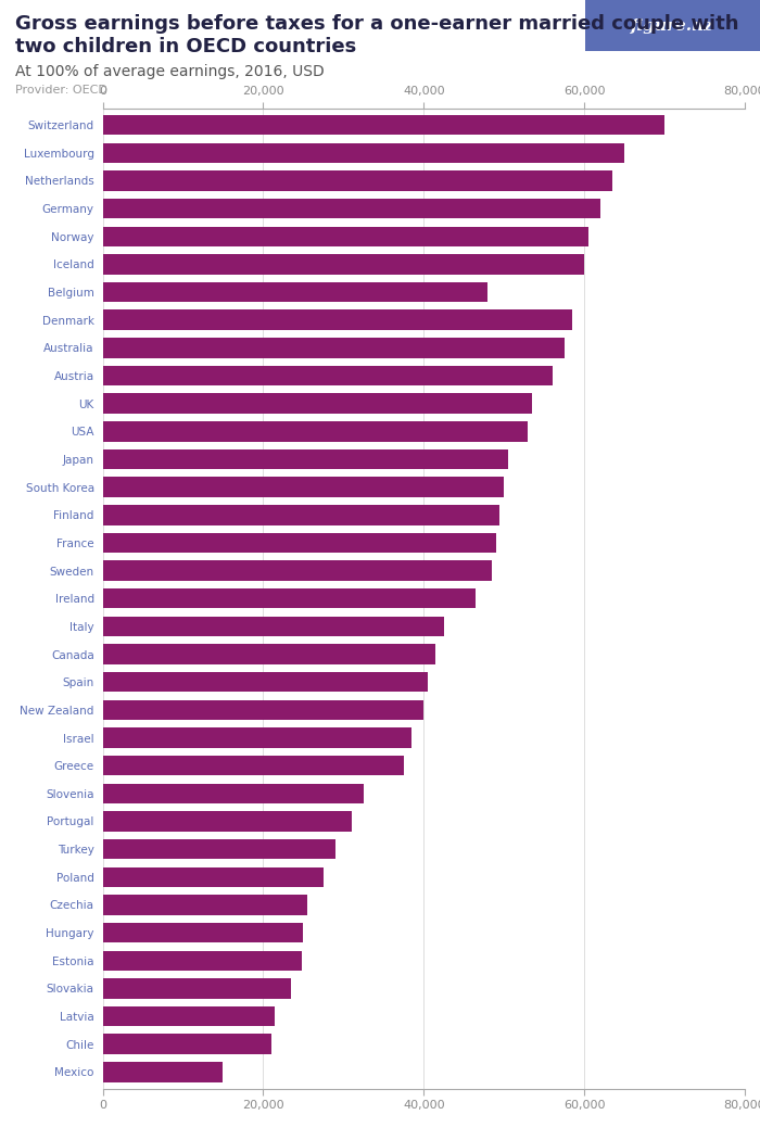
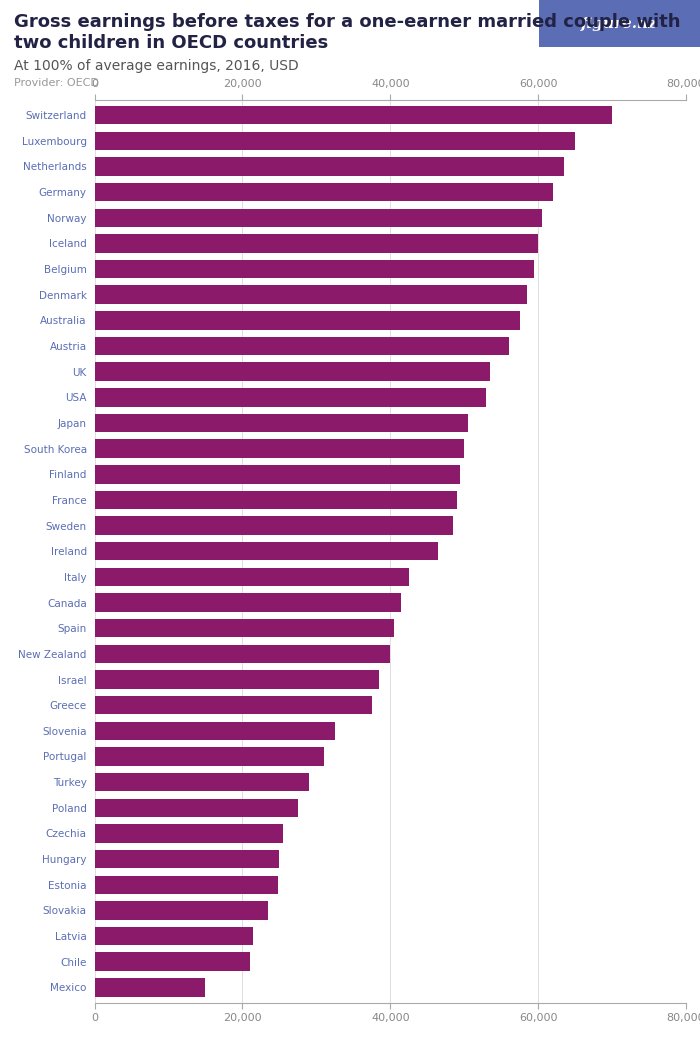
Belgium: 48,000 -> 59,500
